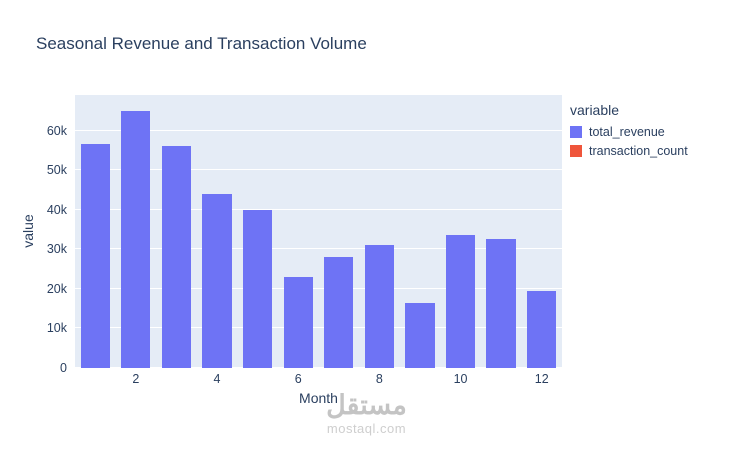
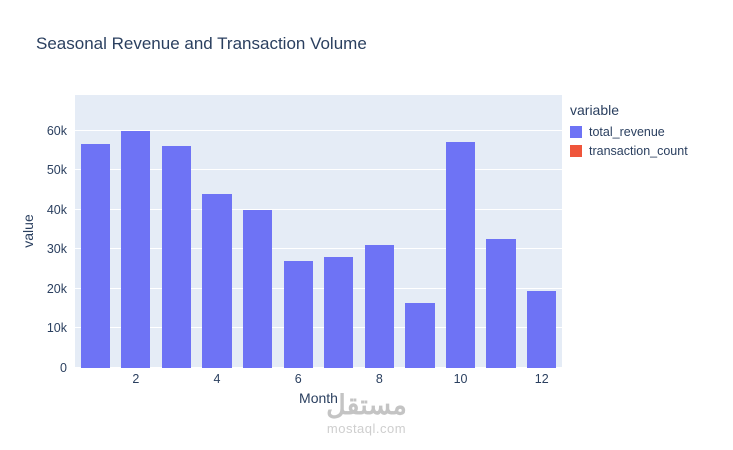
total_revenue/2: 65k -> 60k
total_revenue/6: 23k -> 27k
total_revenue/10: 34k -> 57k
